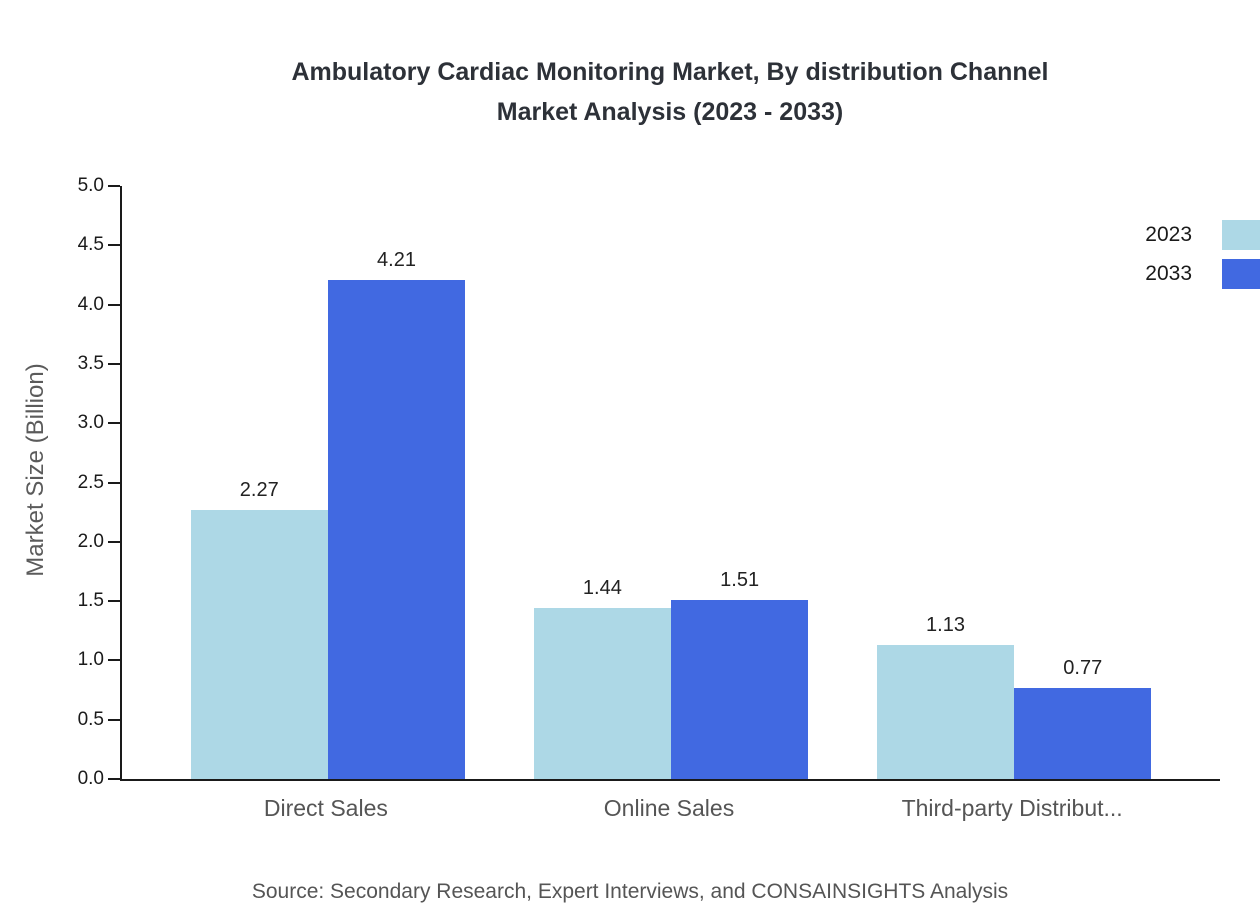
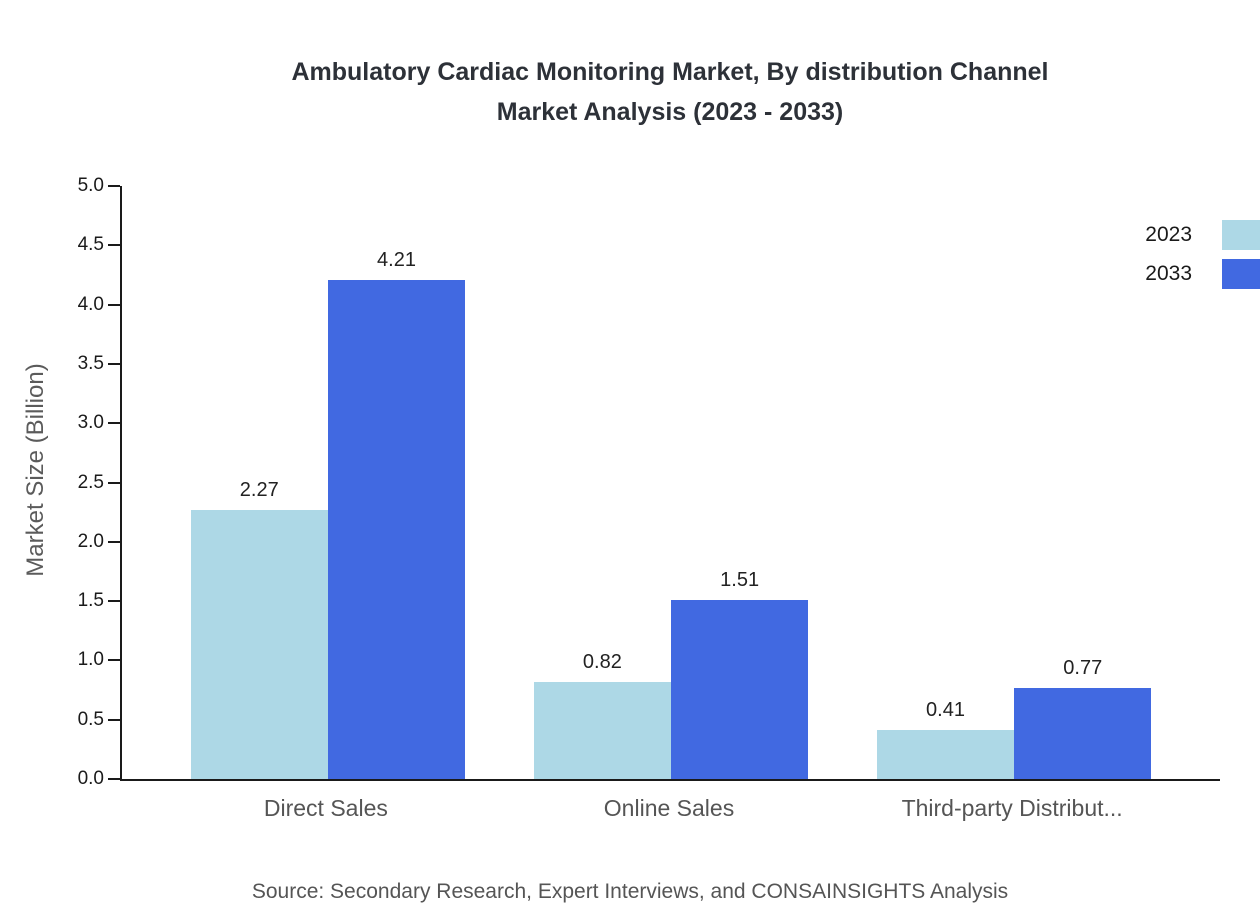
2023/Online Sales: 1.44 -> 0.82
2023/Third-party Distribut...: 1.13 -> 0.41
